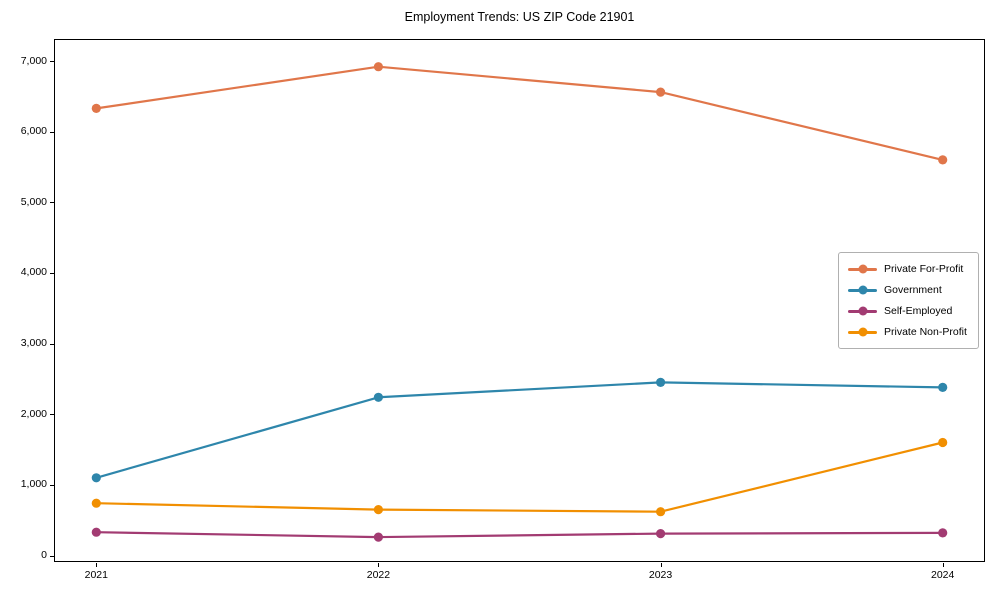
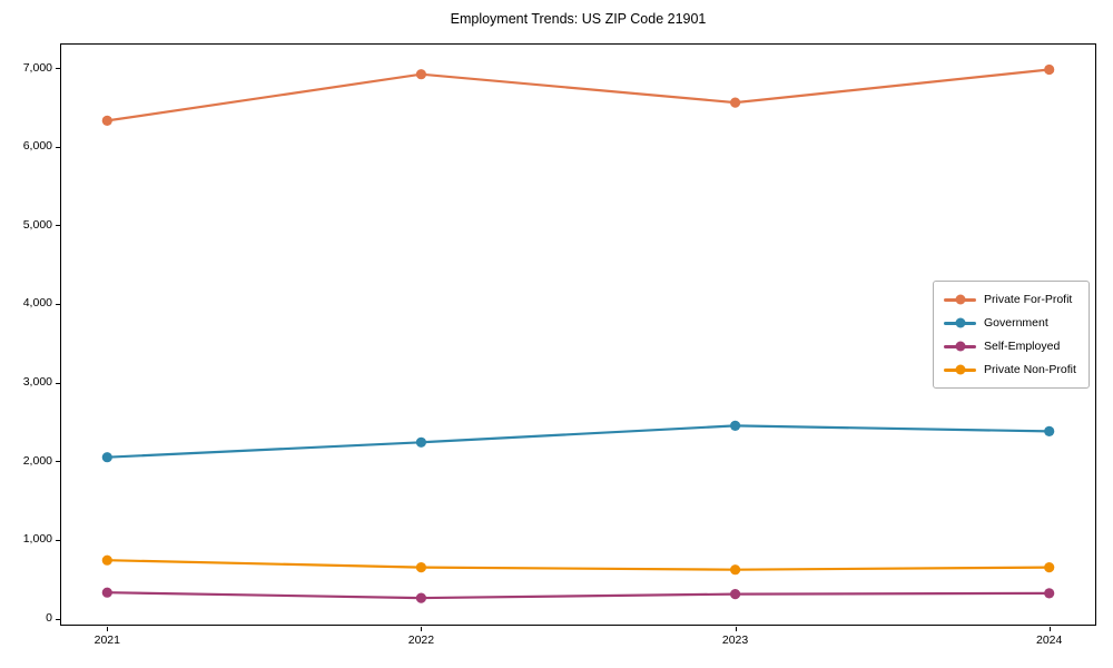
Government/2021: 1100 -> 2000
Private For-Profit/2024: 5600 -> 7000
Private Non-Profit/2024: 1600 -> 600
